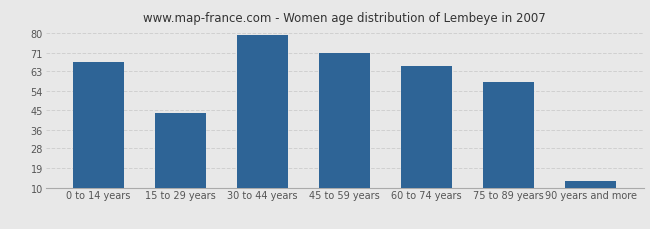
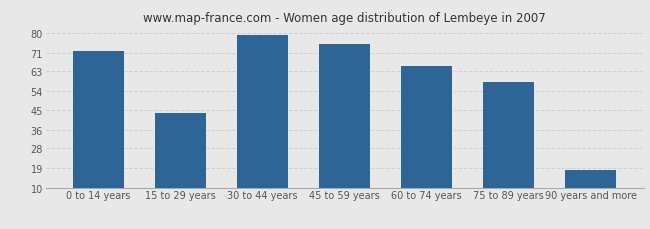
0 to 14 years: 67 -> 72
45 to 59 years: 71 -> 75
90 years and more: 13 -> 18
